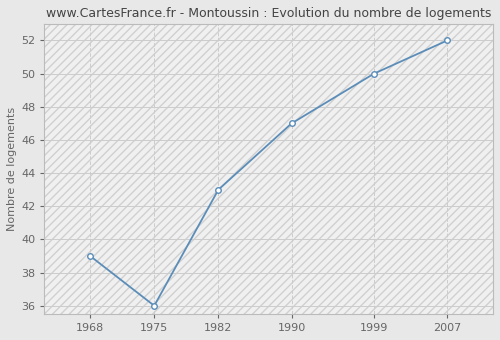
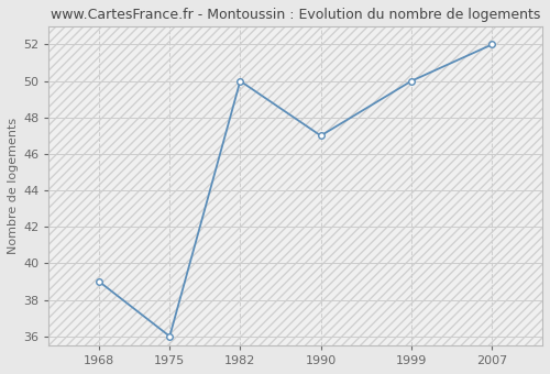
1982: 43 -> 50
